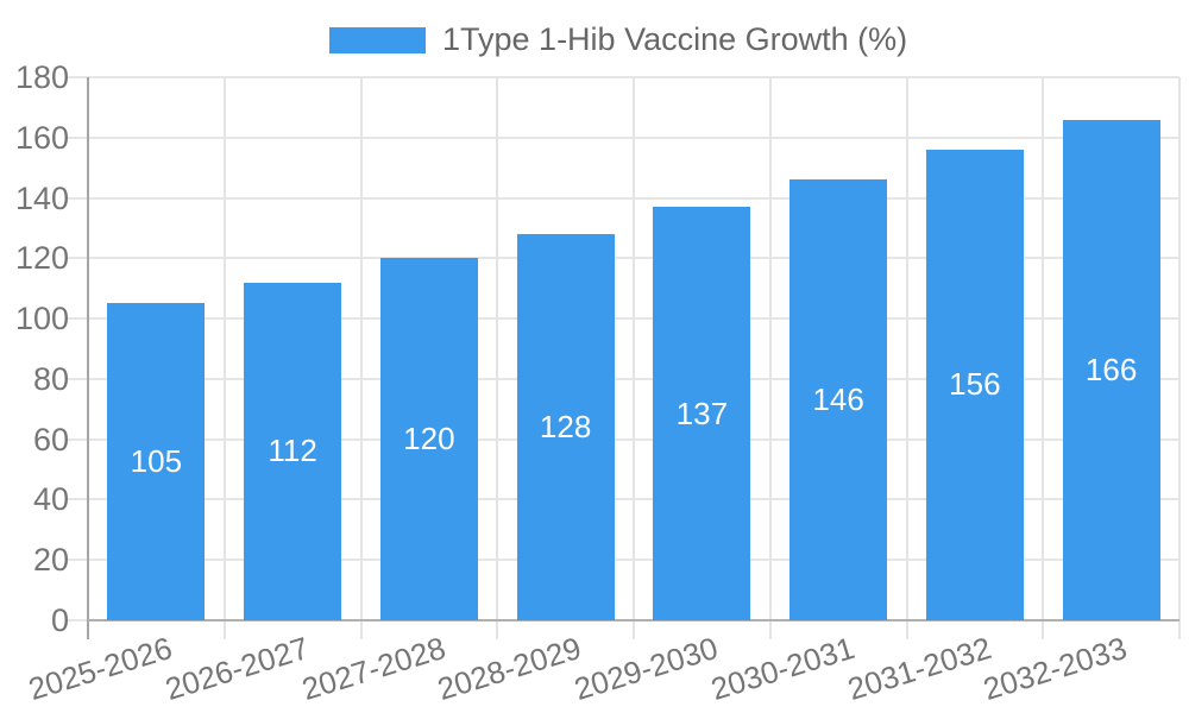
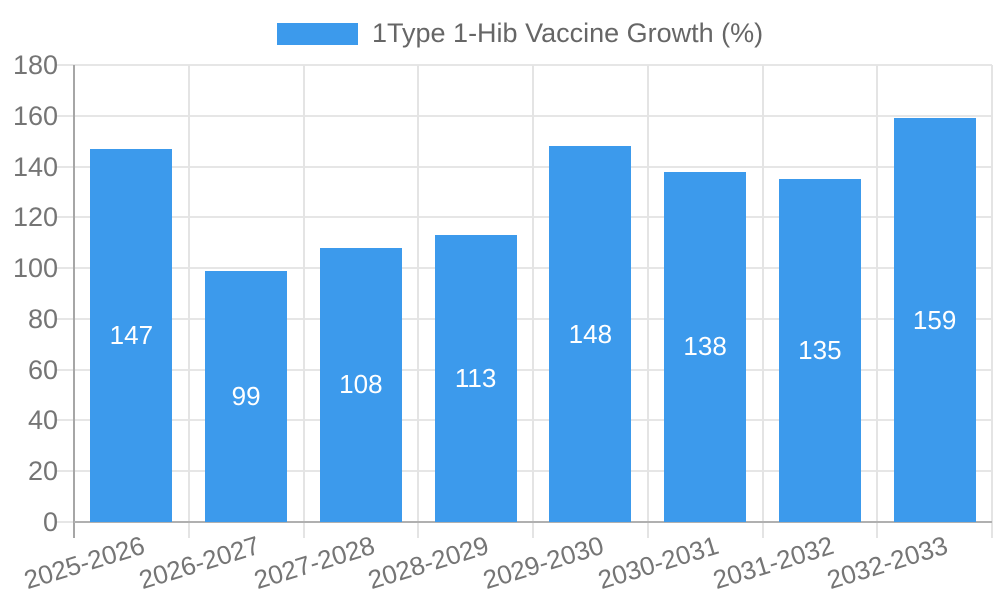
2025-2026: 105 -> 147
2026-2027: 112 -> 99
2027-2028: 120 -> 108
2028-2029: 128 -> 113
2029-2030: 137 -> 148
2030-2031: 146 -> 138
2031-2032: 156 -> 135
2032-2033: 166 -> 159
